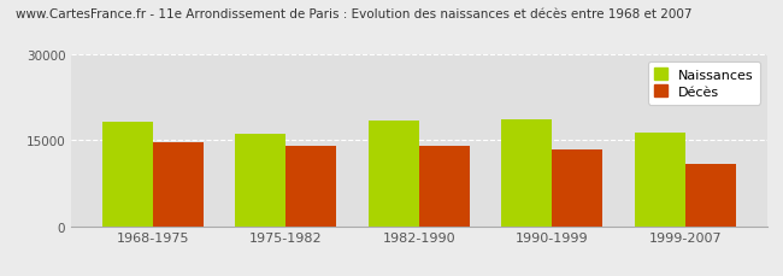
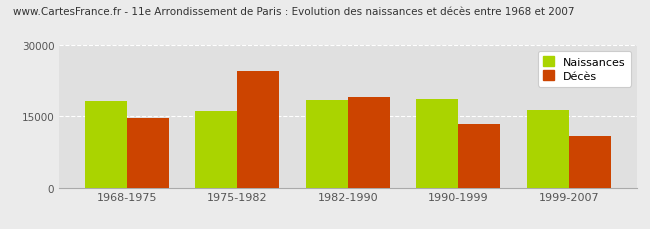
Décès/1975-1982: 14100 -> 24500
Décès/1982-1990: 14100 -> 19000
